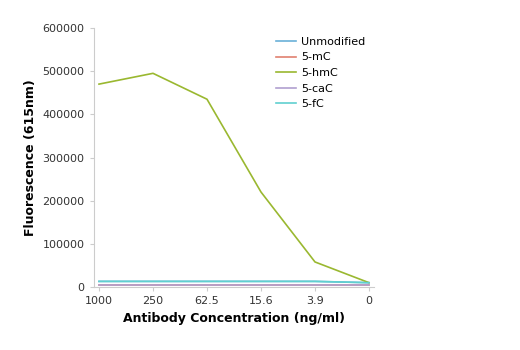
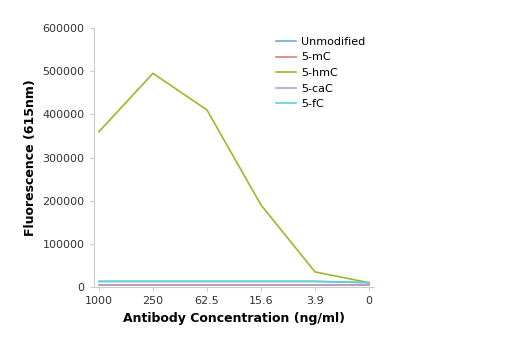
5-hmC/1000: 470000 -> 360000
5-hmC/62.5: 435000 -> 410000
5-hmC/15.6: 220000 -> 190000
5-hmC/3.9: 58000 -> 35000
